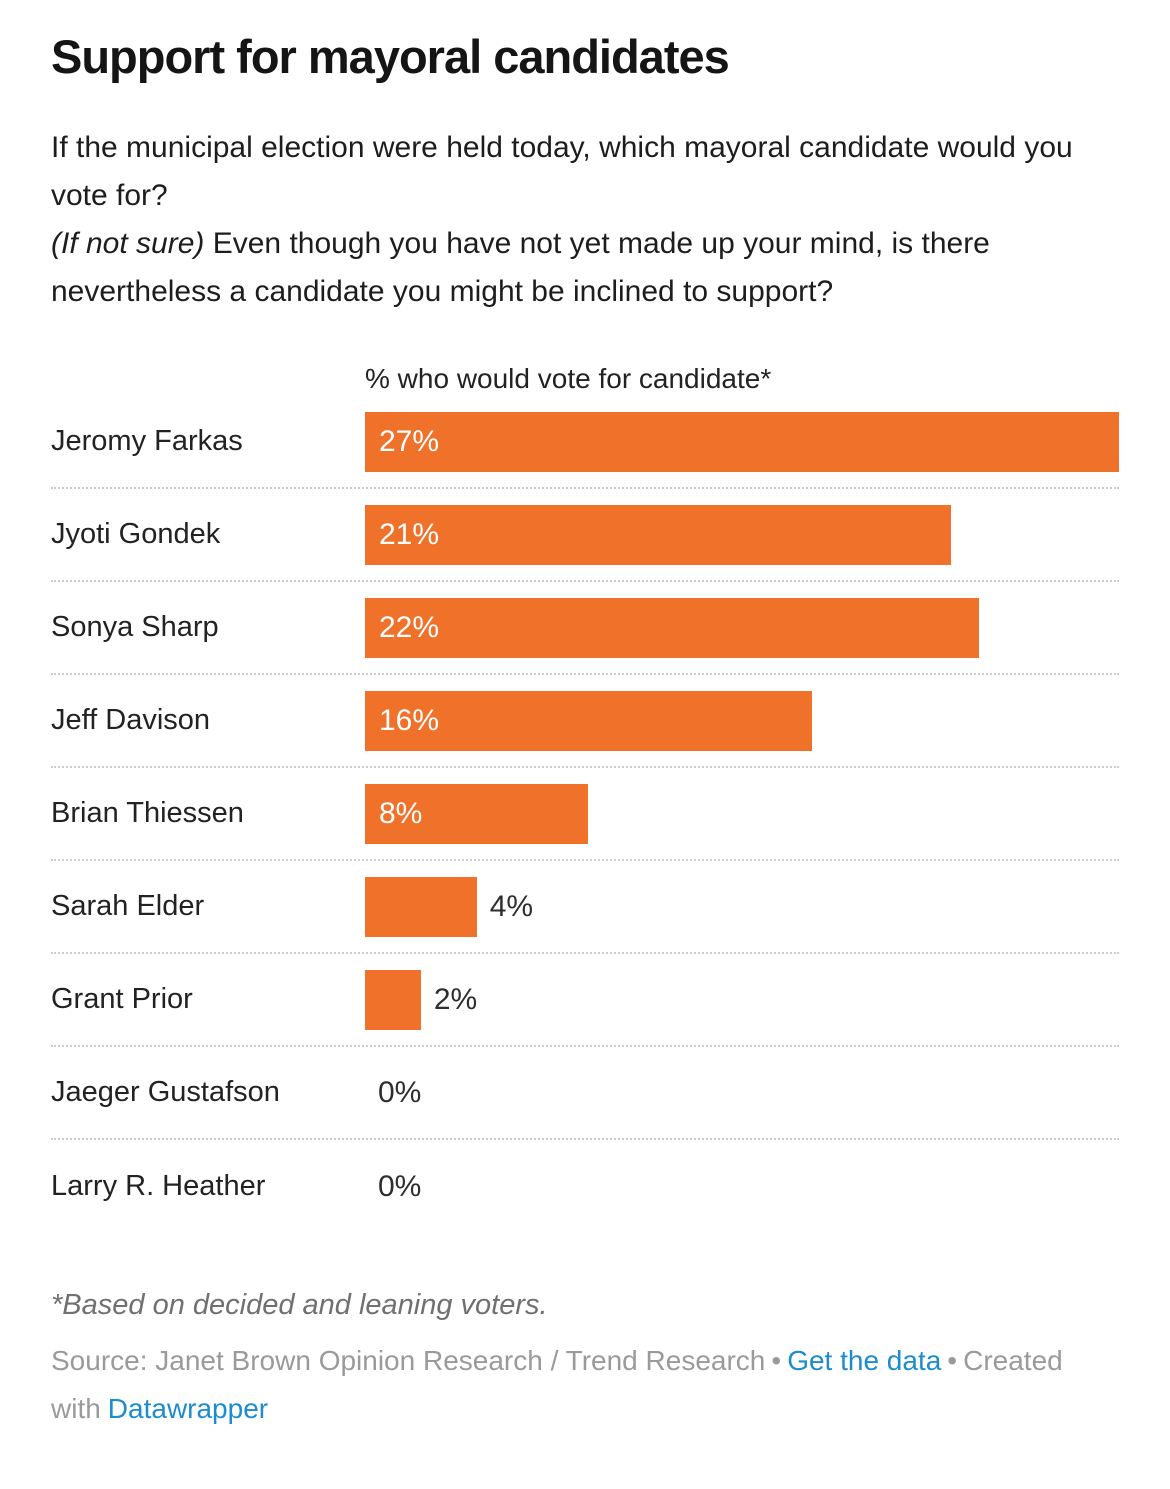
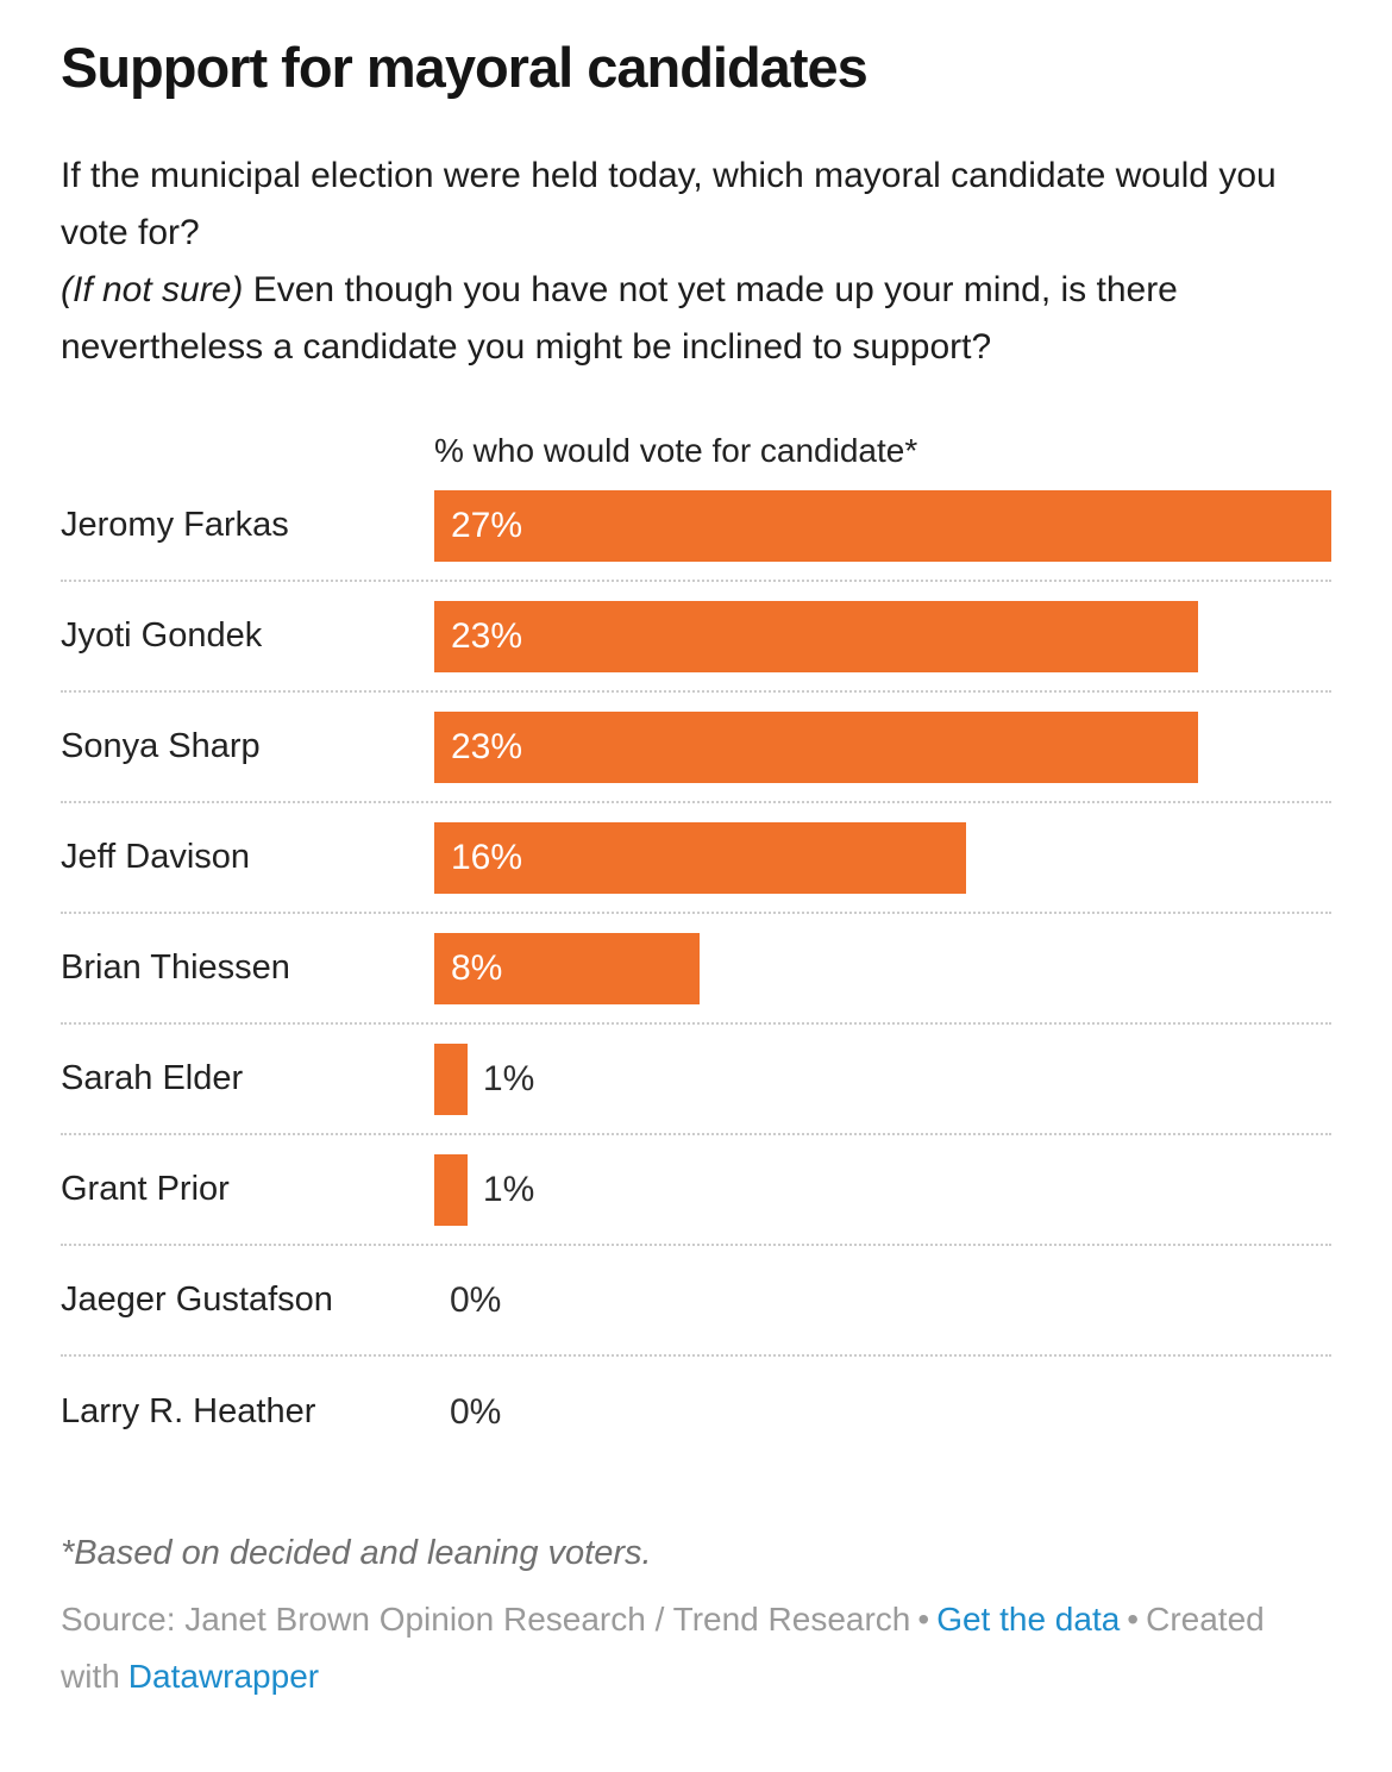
Jyoti Gondek: 21% -> 23%
Sonya Sharp: 22% -> 23%
Sarah Elder: 4% -> 1%
Grant Prior: 2% -> 1%
